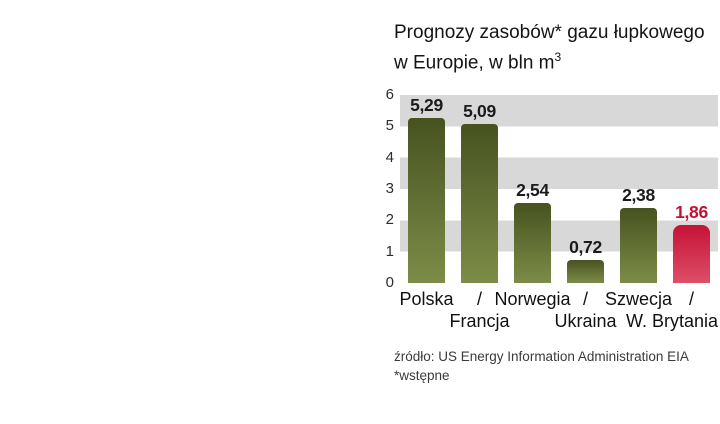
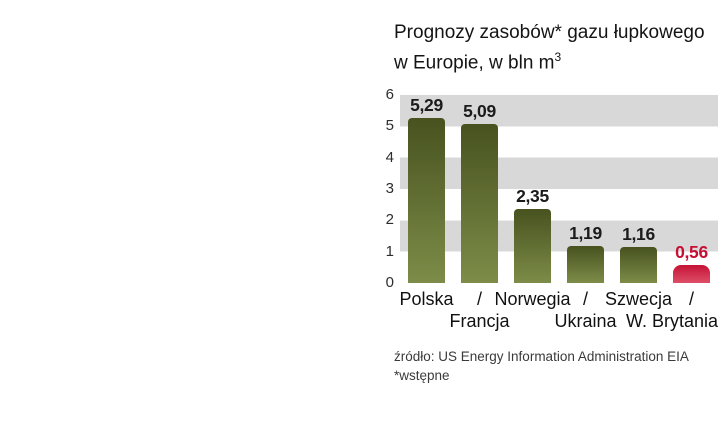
Norwegia: 2,54 -> 2,35
Ukraina: 0,72 -> 1,19
Szwecja: 2,38 -> 1,16
W. Brytania: 1,86 -> 0,56
